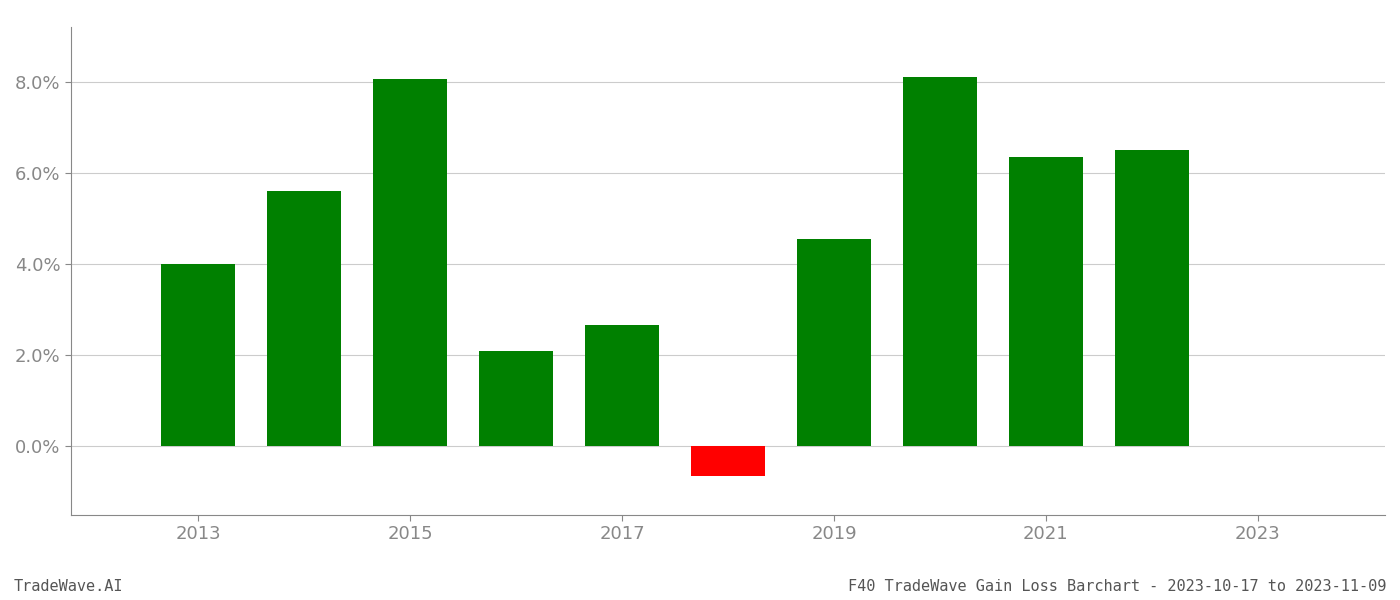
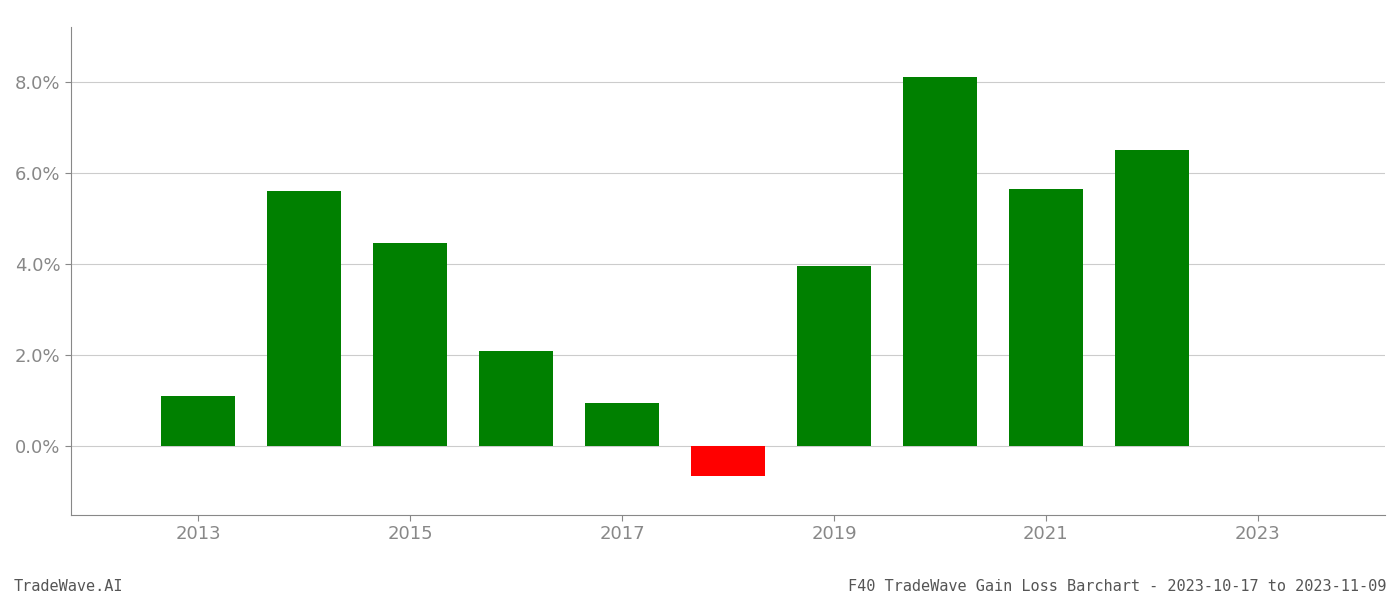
2013: 4.00% -> 1.10%
2015: 8.05% -> 4.45%
2017: 2.65% -> 0.95%
2019: 4.55% -> 3.95%
2021: 6.35% -> 5.65%
